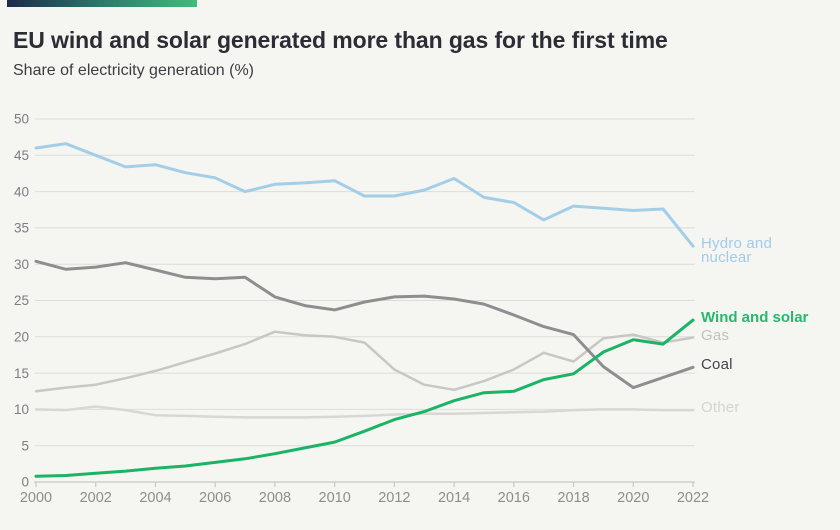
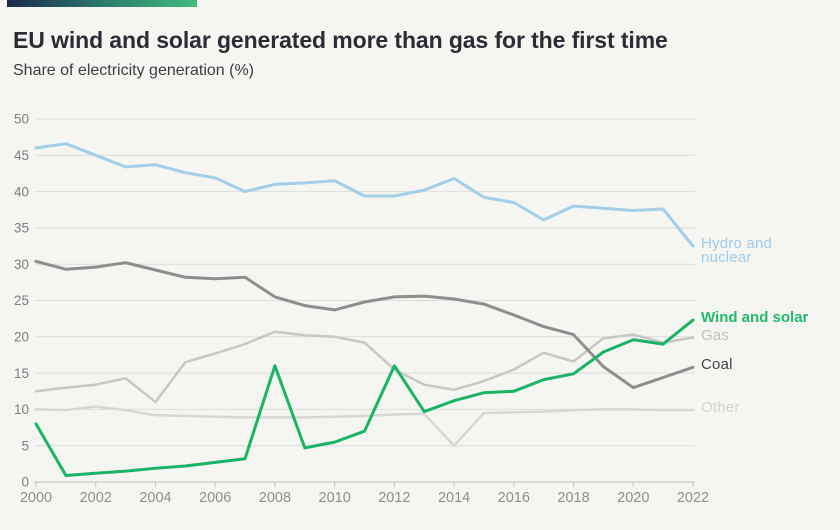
Wind and solar/2000: 1 -> 8
Gas/2004: 15 -> 11
Wind and solar/2008: 4 -> 16
Wind and solar/2012: 9 -> 16
Other/2014: 9 -> 5
